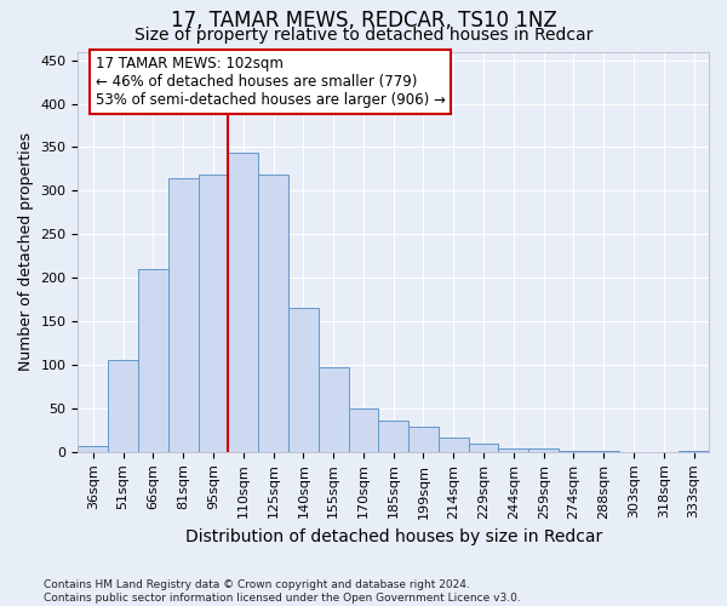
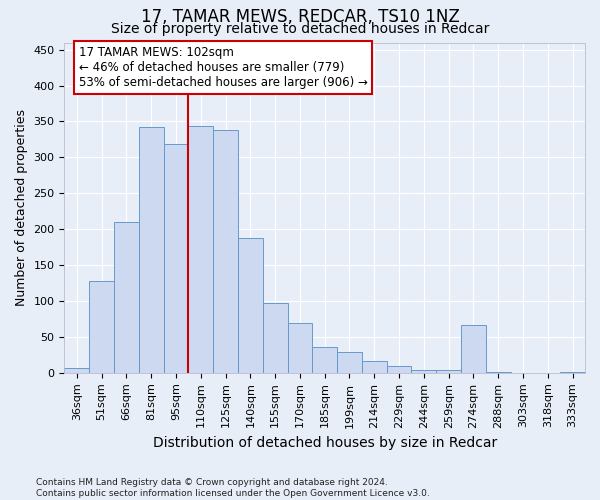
51sqm: 105 -> 128
81sqm: 315 -> 342
125sqm: 318 -> 338
140sqm: 165 -> 188
170sqm: 50 -> 70
274sqm: 1 -> 66
